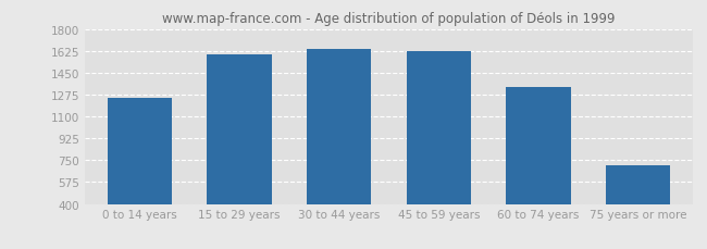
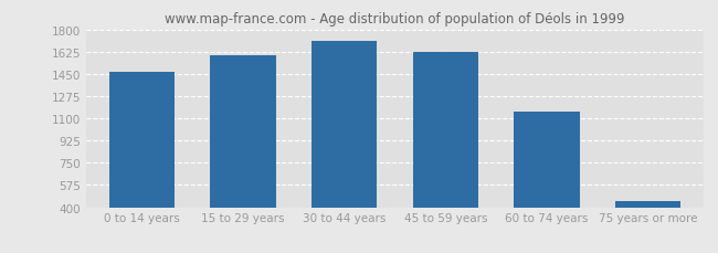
0 to 14 years: 1250 -> 1460
30 to 44 years: 1640 -> 1710
60 to 74 years: 1340 -> 1150
75 years or more: 710 -> 450
